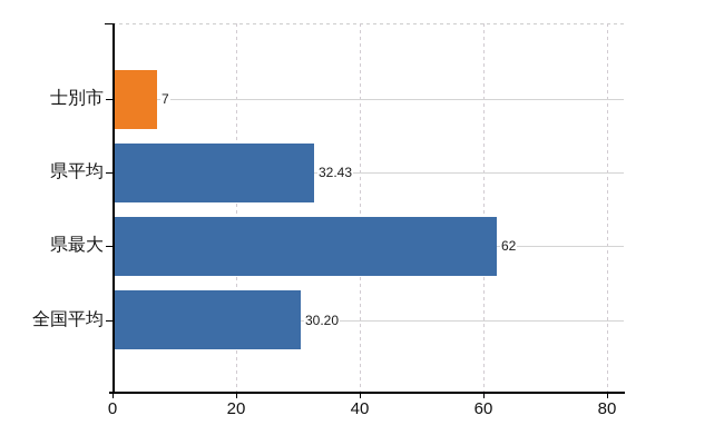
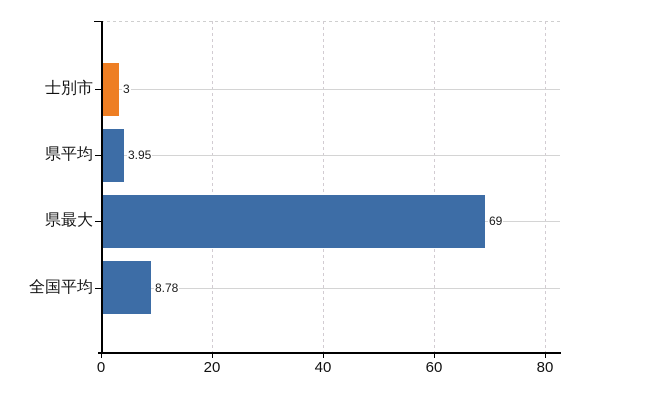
士別市: 7 -> 3
県平均: 32.43 -> 3.95
県最大: 62 -> 69
全国平均: 30.20 -> 8.78
